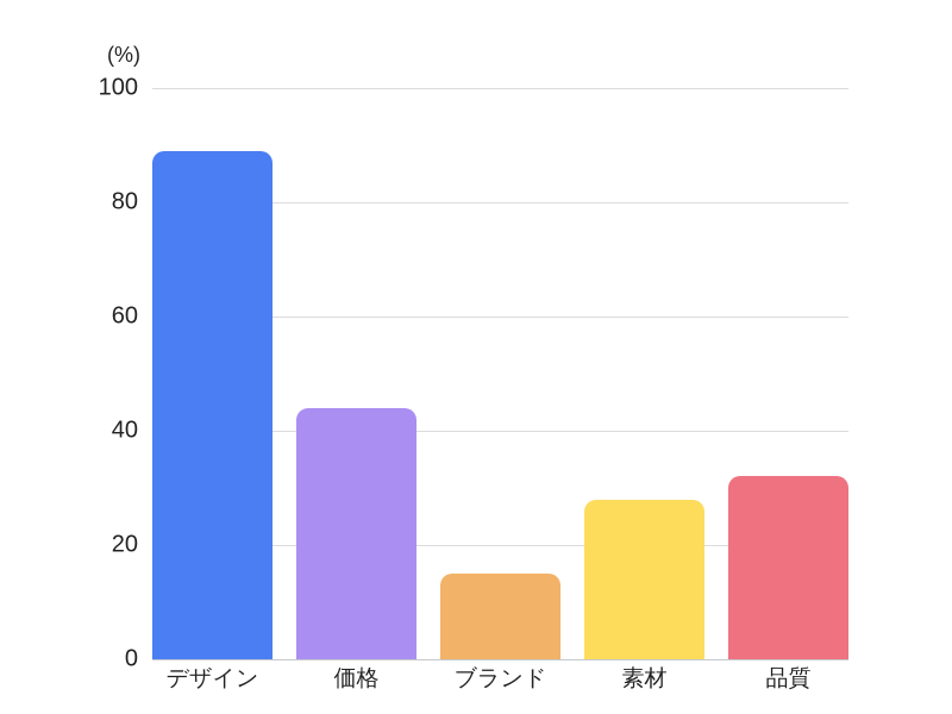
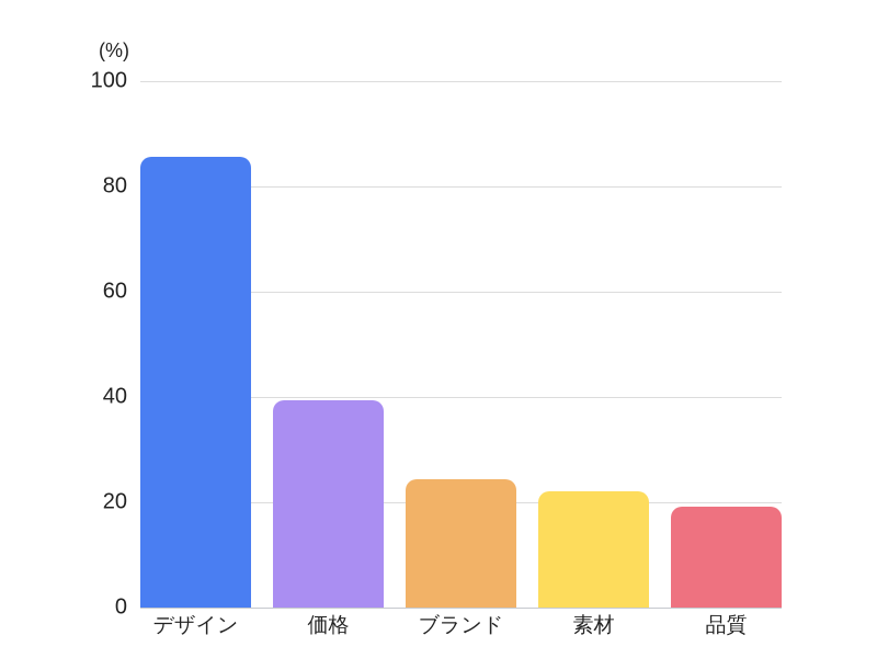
デザイン: 89 -> 86
価格: 44 -> 39
ブランド: 15 -> 24
素材: 28 -> 22
品質: 32 -> 19
